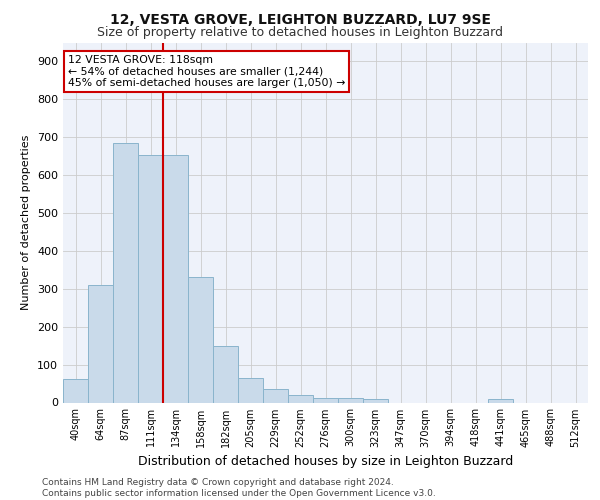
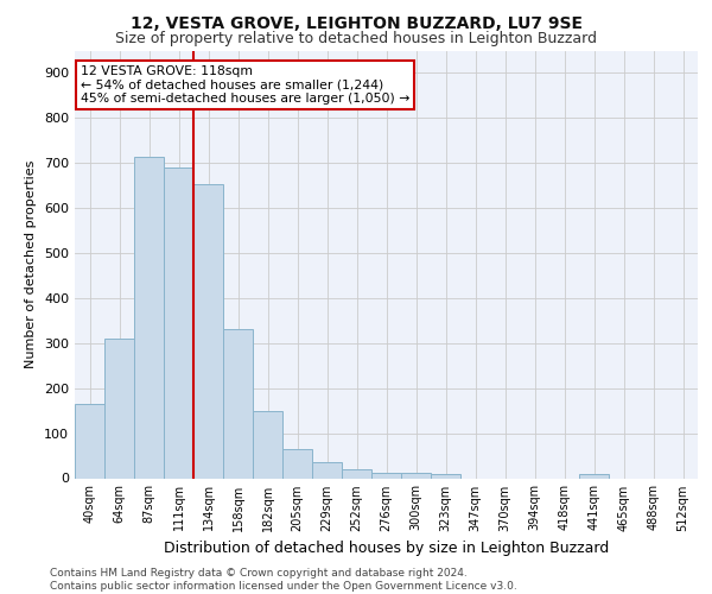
40sqm: 62 -> 165
87sqm: 685 -> 715
111sqm: 652 -> 690
